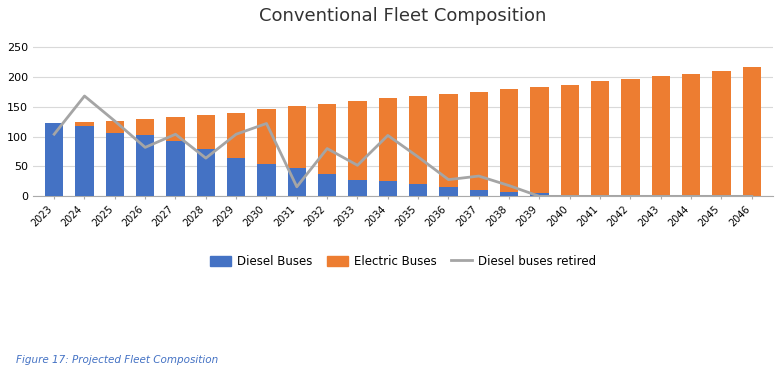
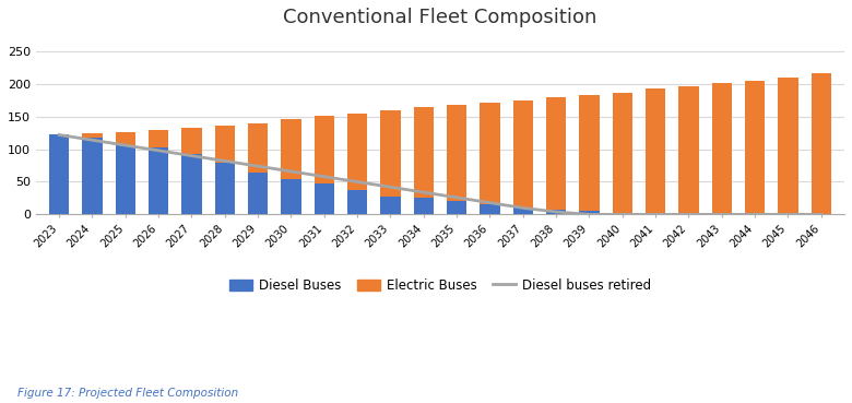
Diesel buses retired/2023: 104 -> 122
Diesel buses retired/2024: 168 -> 114
Diesel buses retired/2025: 126 -> 106
Diesel buses retired/2026: 82 -> 98
Diesel buses retired/2027: 104 -> 90
Diesel buses retired/2028: 64 -> 82
Diesel buses retired/2029: 104 -> 74
Diesel buses retired/2030: 122 -> 66
Diesel buses retired/2031: 16 -> 58
Diesel buses retired/2032: 80 -> 50
Diesel buses retired/2033: 52 -> 42
Diesel buses retired/2034: 102 -> 34
Diesel buses retired/2035: 66 -> 26
Diesel buses retired/2036: 28 -> 18
Diesel buses retired/2037: 34 -> 10
Diesel buses retired/2038: 18 -> 4
